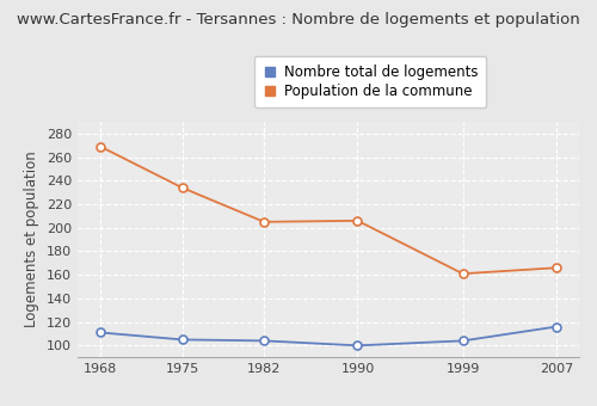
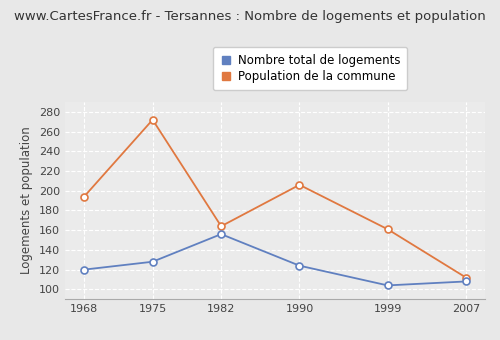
Nombre total de logements/1968: 111 -> 120
Population de la commune/1968: 269 -> 194
Nombre total de logements/1975: 105 -> 128
Population de la commune/1975: 234 -> 272
Nombre total de logements/1982: 104 -> 156
Population de la commune/1982: 205 -> 164
Nombre total de logements/1990: 100 -> 124
Nombre total de logements/2007: 116 -> 108
Population de la commune/2007: 166 -> 112
